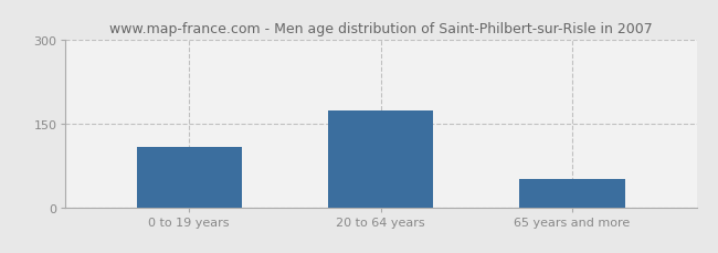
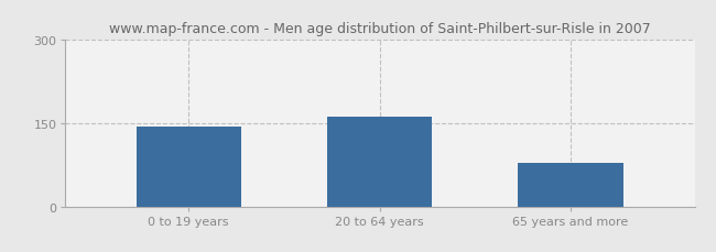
0 to 19 years: 108 -> 144
20 to 64 years: 173 -> 162
65 years and more: 50 -> 78
